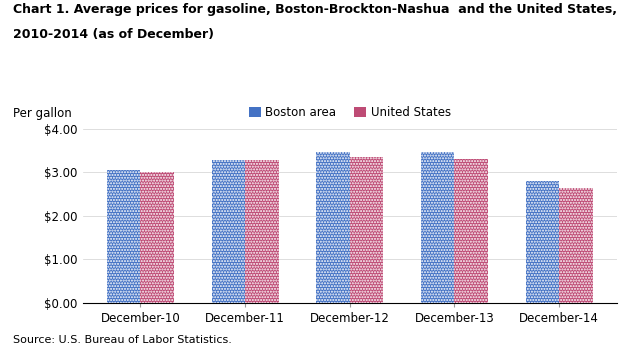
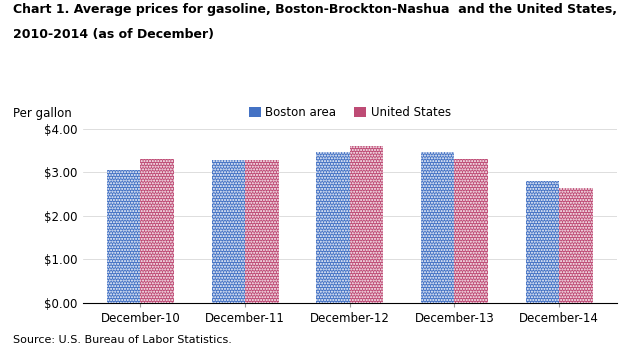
United States/December-10: $3.00 -> $3.30
United States/December-12: $3.35 -> $3.60
